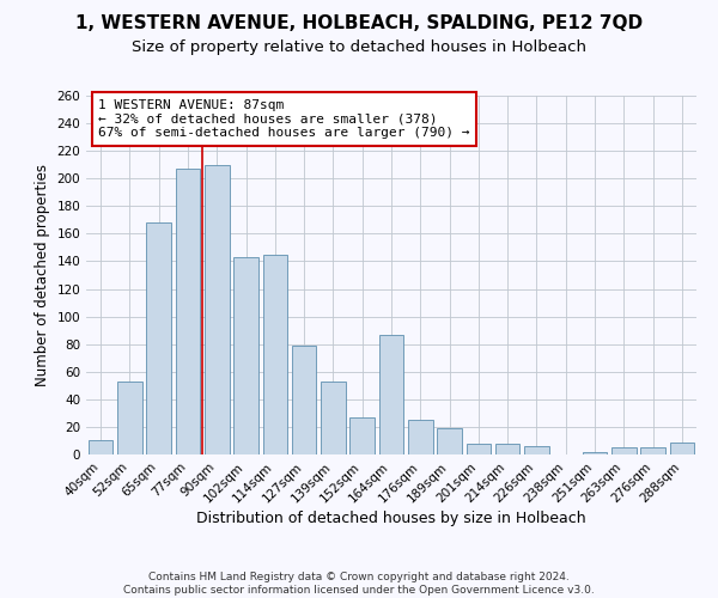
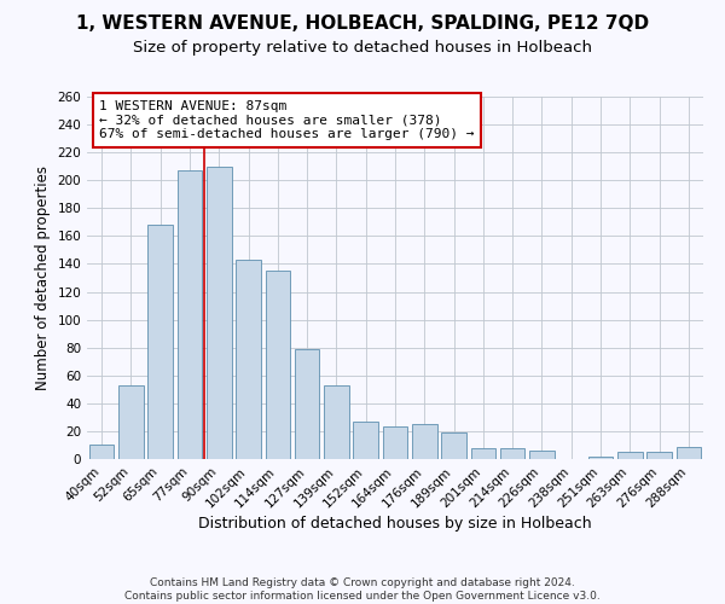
114sqm: 145 -> 135
164sqm: 87 -> 23
